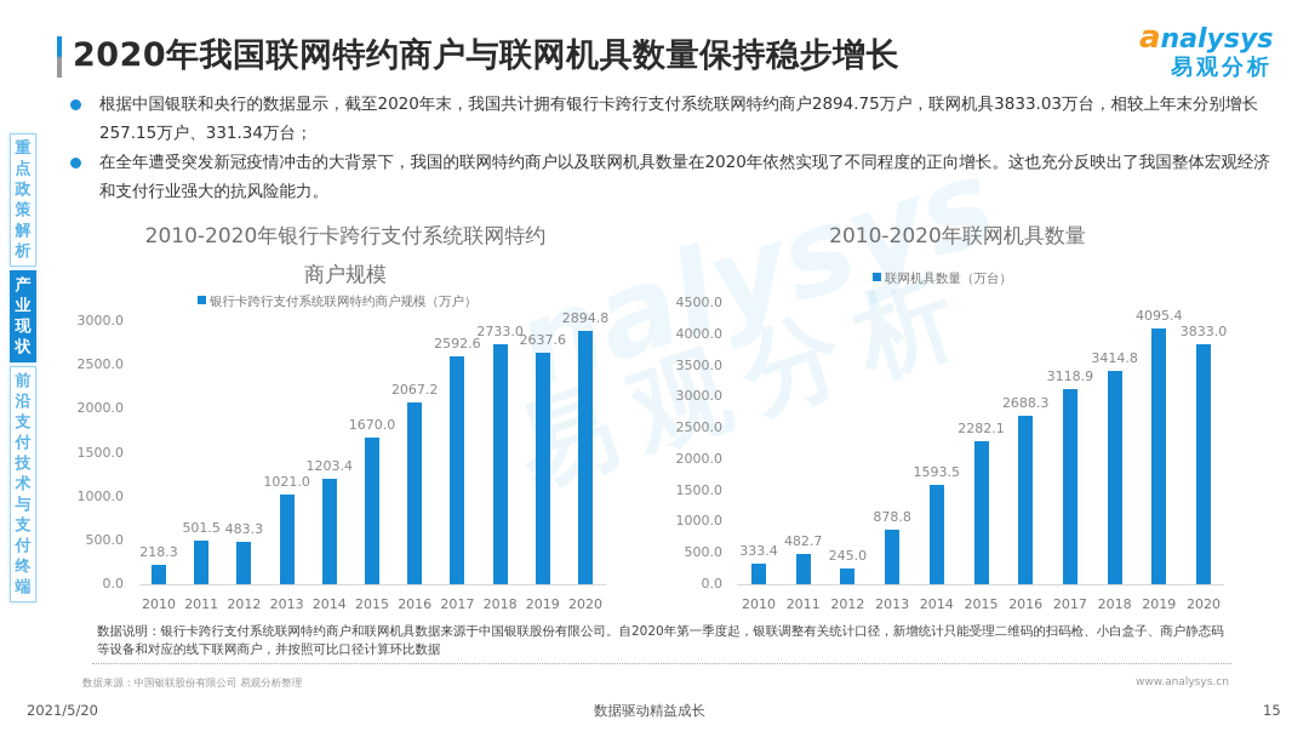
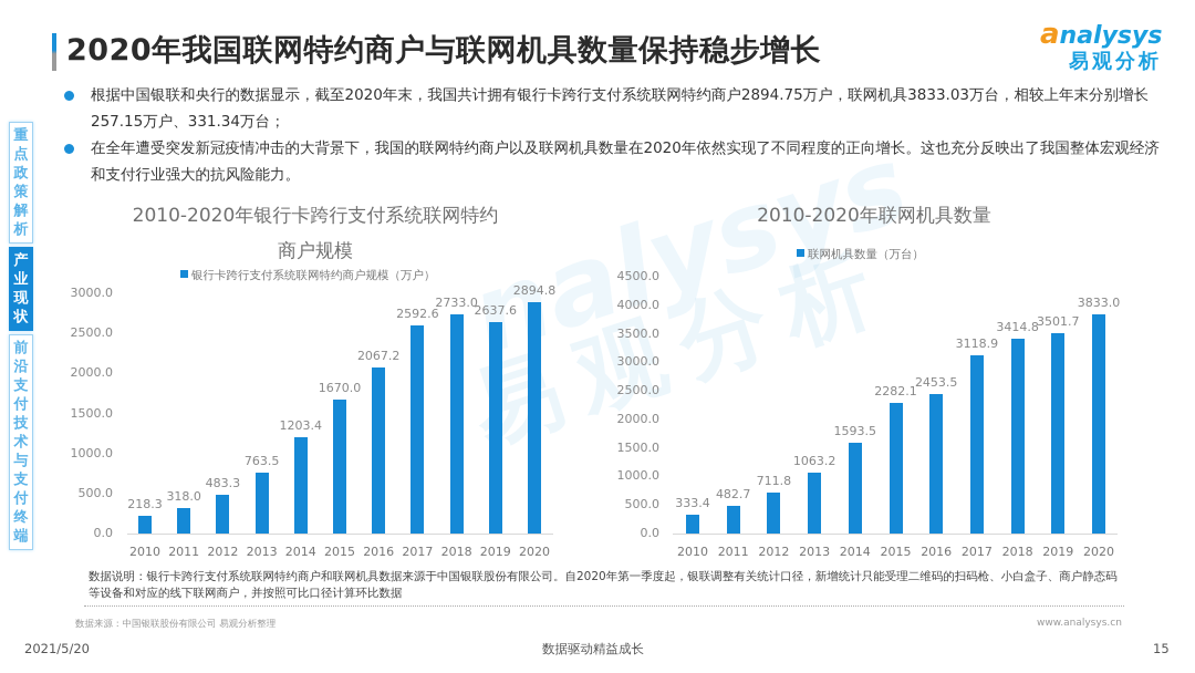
2010-2020年银行卡跨行支付系统联网特约商户规模/2011: 501.5 -> 318.0
2010-2020年银行卡跨行支付系统联网特约商户规模/2013: 1021.0 -> 763.5
2010-2020年联网机具数量/2012: 245.0 -> 711.8
2010-2020年联网机具数量/2013: 878.8 -> 1063.2
2010-2020年联网机具数量/2016: 2688.3 -> 2453.5
2010-2020年联网机具数量/2019: 4095.4 -> 3501.7
